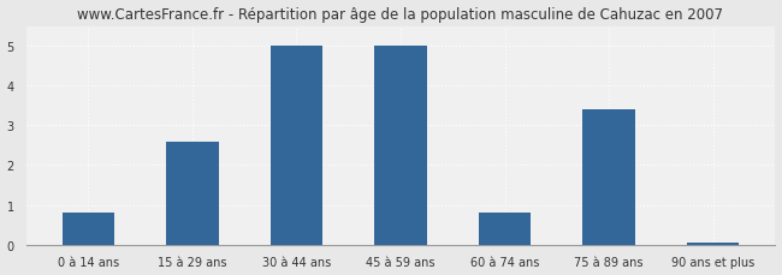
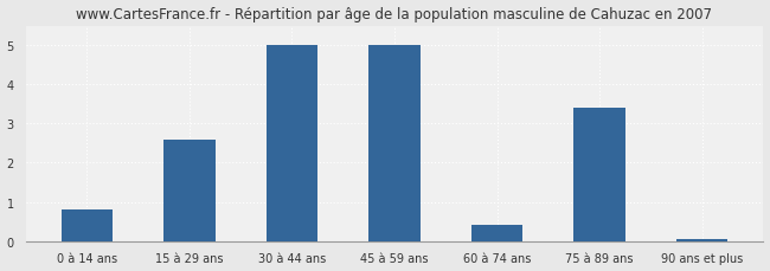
60 à 74 ans: 0.80 -> 0.40
